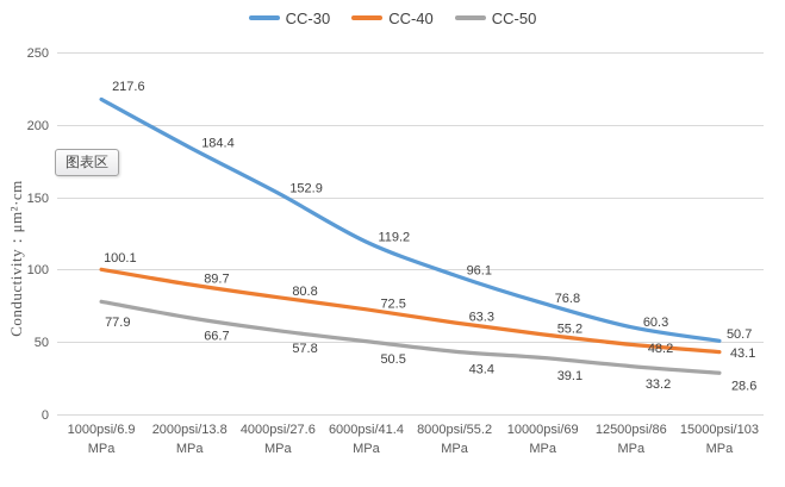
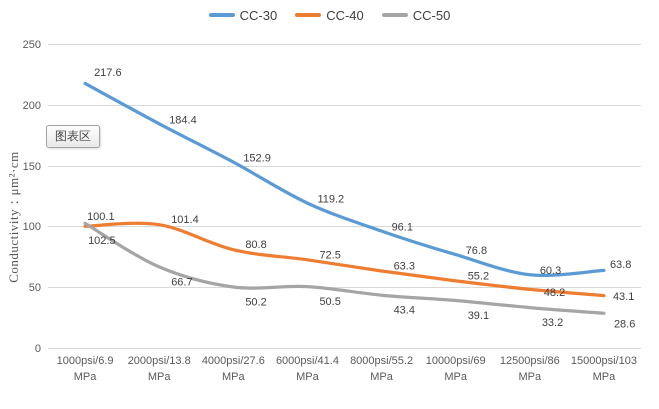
CC-50/1000psi/6.9 MPa: 77.9 -> 102.5
CC-40/2000psi/13.8 MPa: 89.7 -> 101.4
CC-50/4000psi/27.6 MPa: 57.8 -> 50.2
CC-30/15000psi/103 MPa: 50.7 -> 63.8
